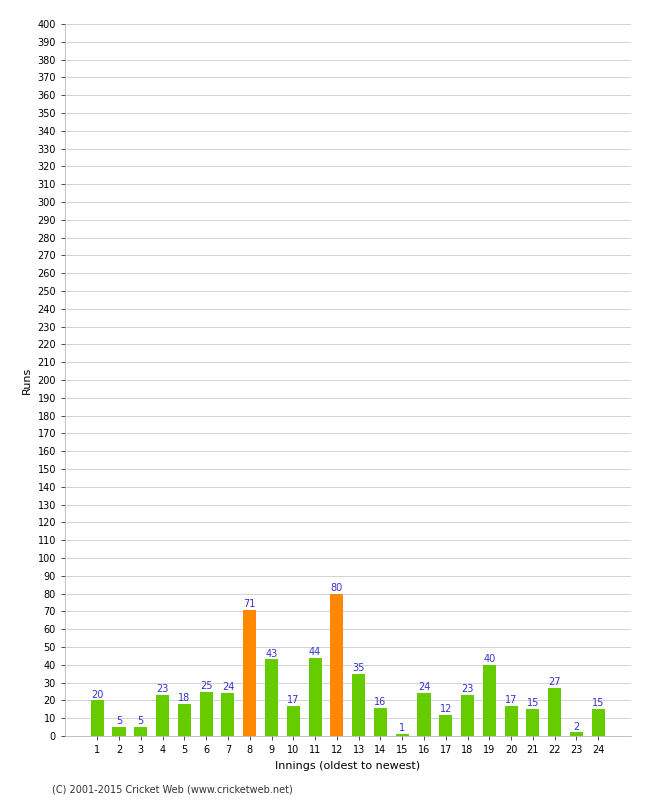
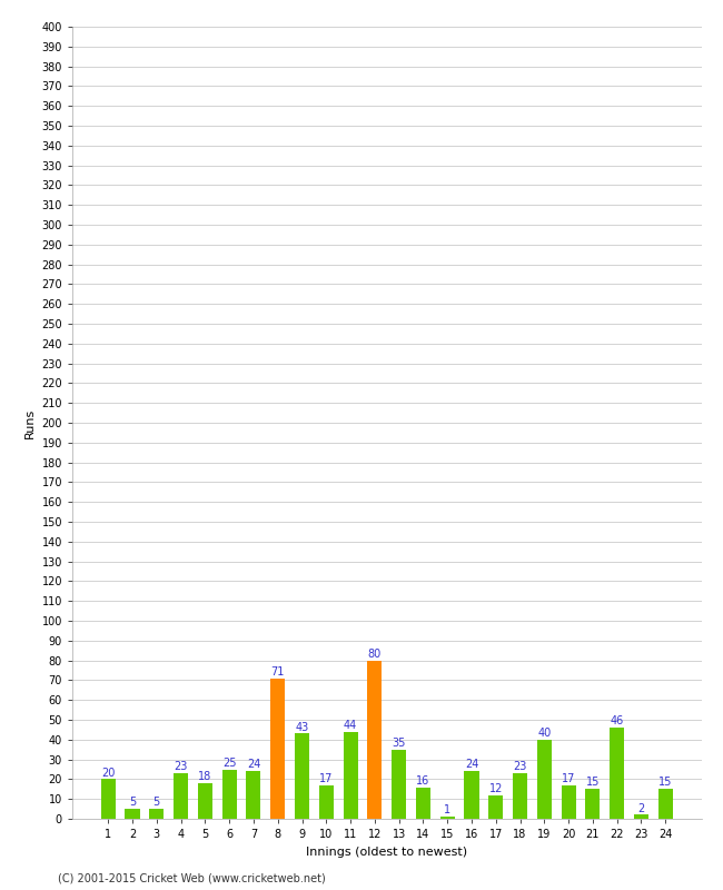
22: 27 -> 46
